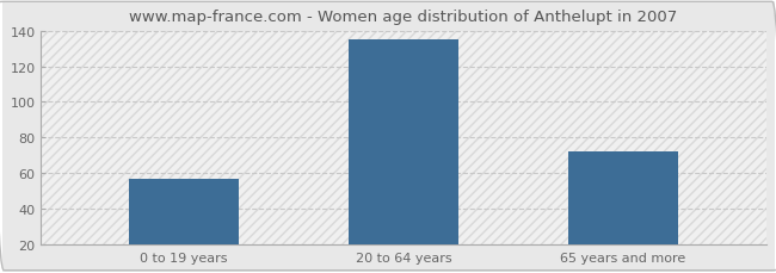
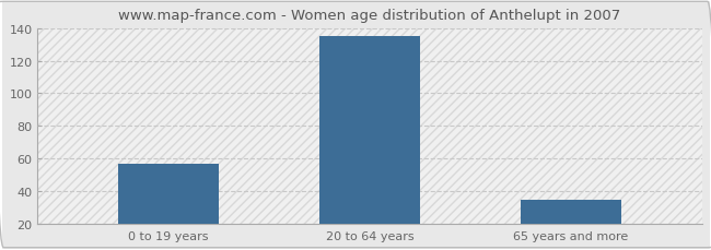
65 years and more: 72 -> 35
